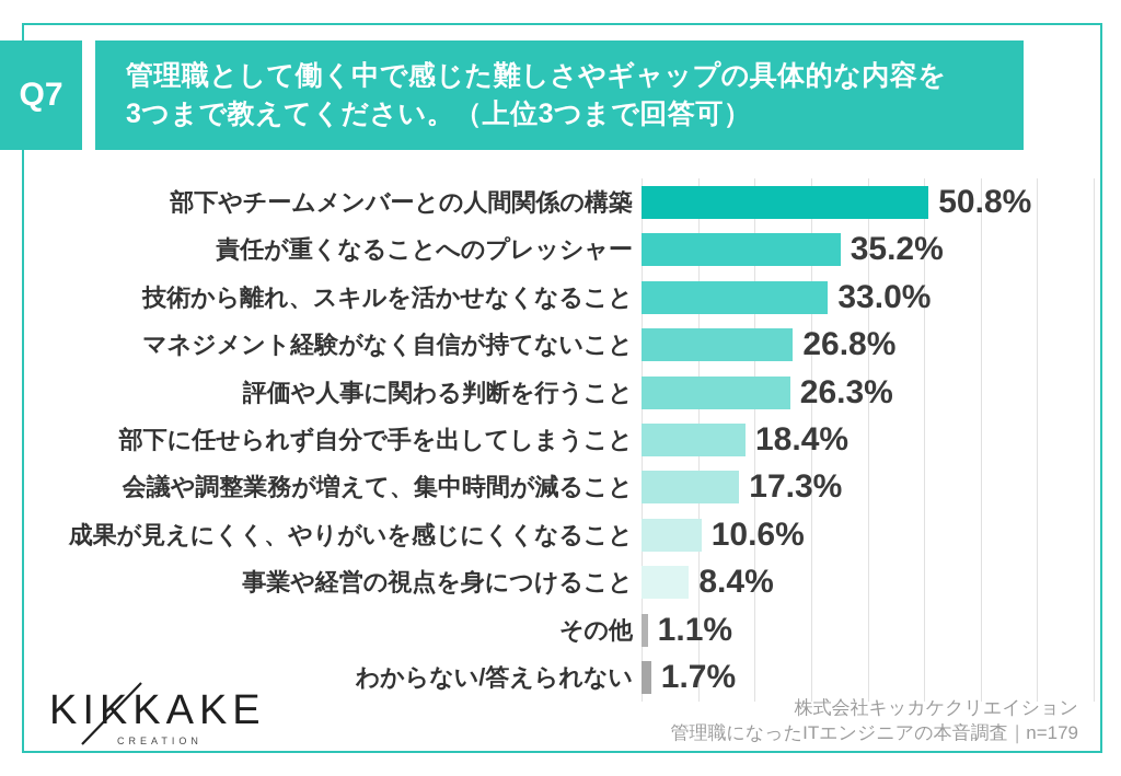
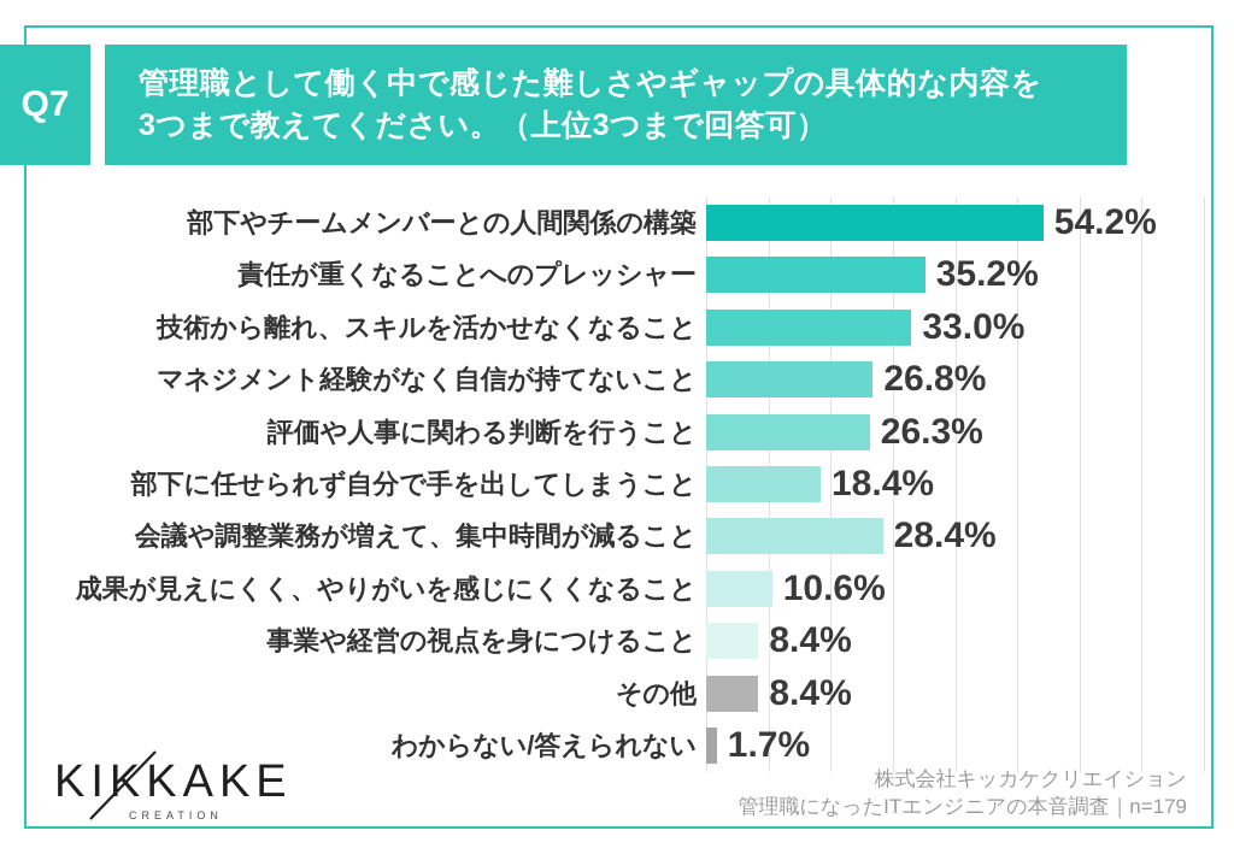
部下やチームメンバーとの人間関係の構築: 50.8% -> 54.2%
会議や調整業務が増えて、集中時間が減ること: 17.3% -> 28.4%
その他: 1.1% -> 8.4%
